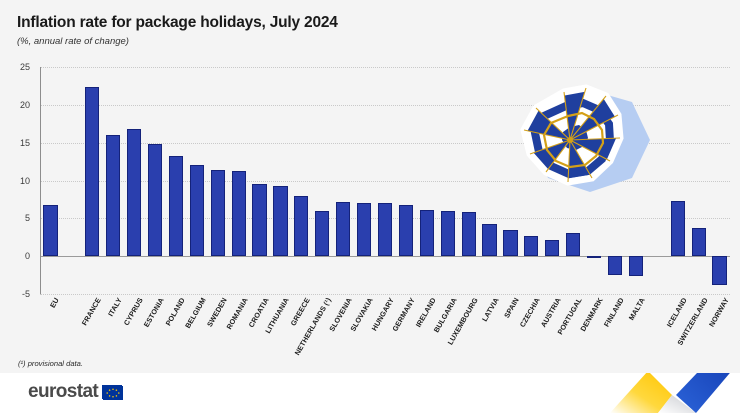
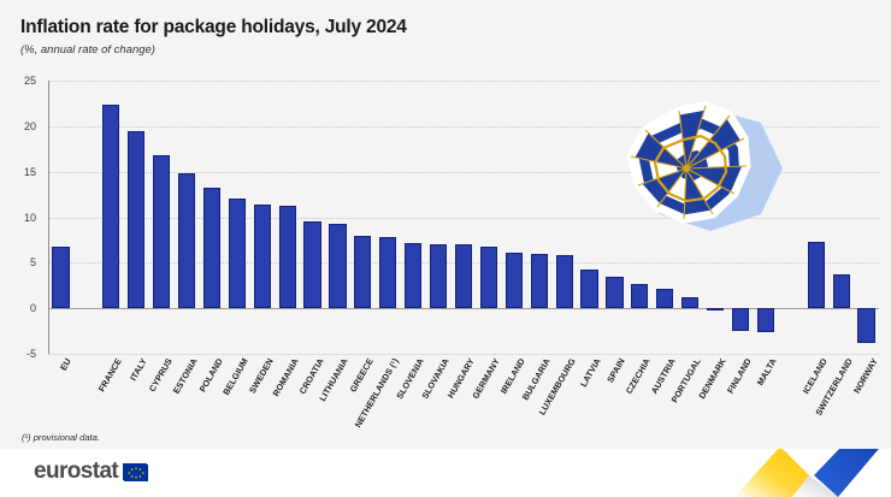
ITALY: 16 -> 20
NETHERLANDS (¹): 6 -> 8
PORTUGAL: 3 -> 1
